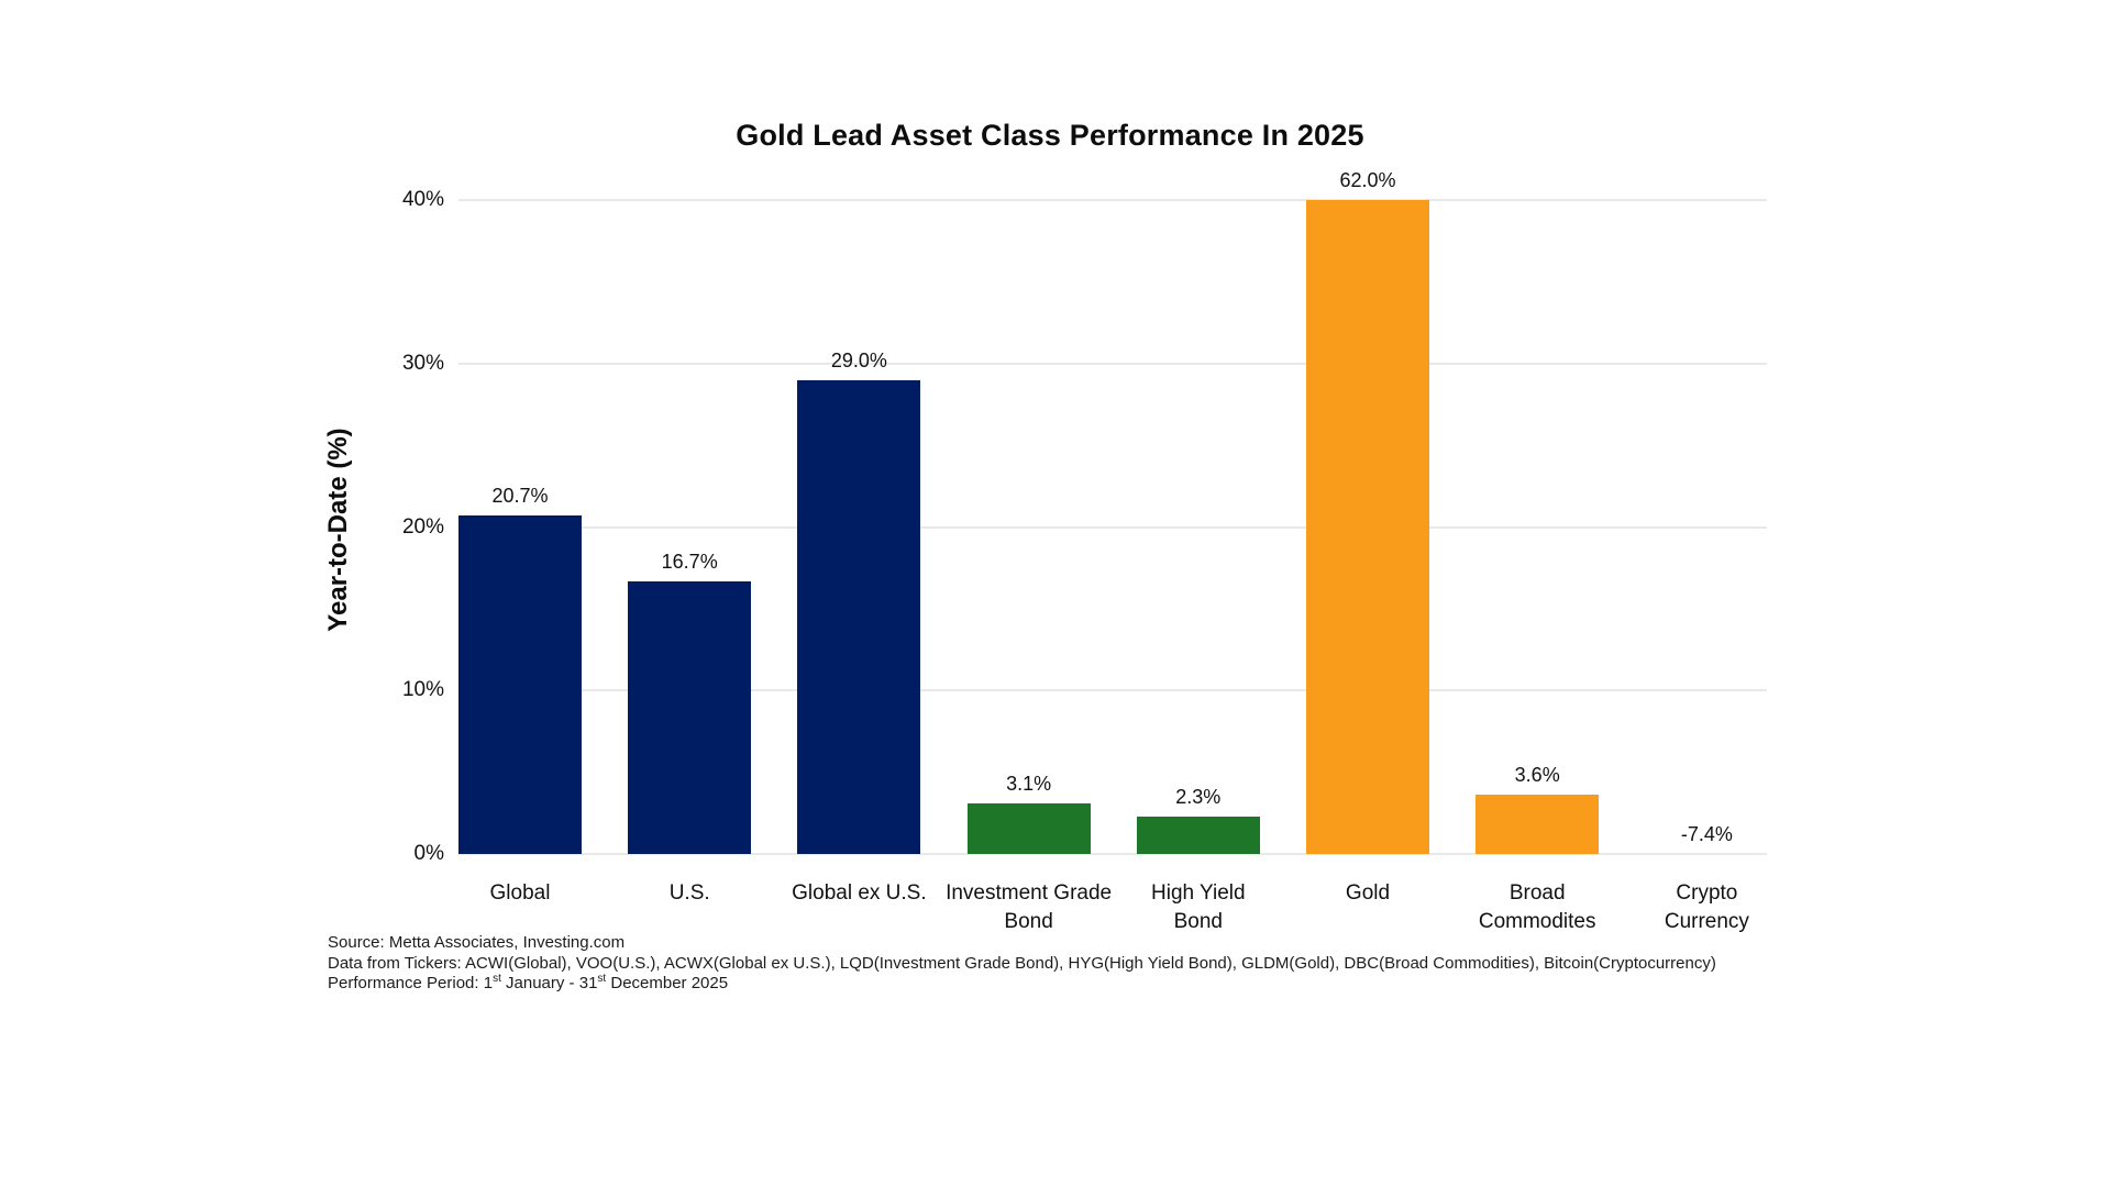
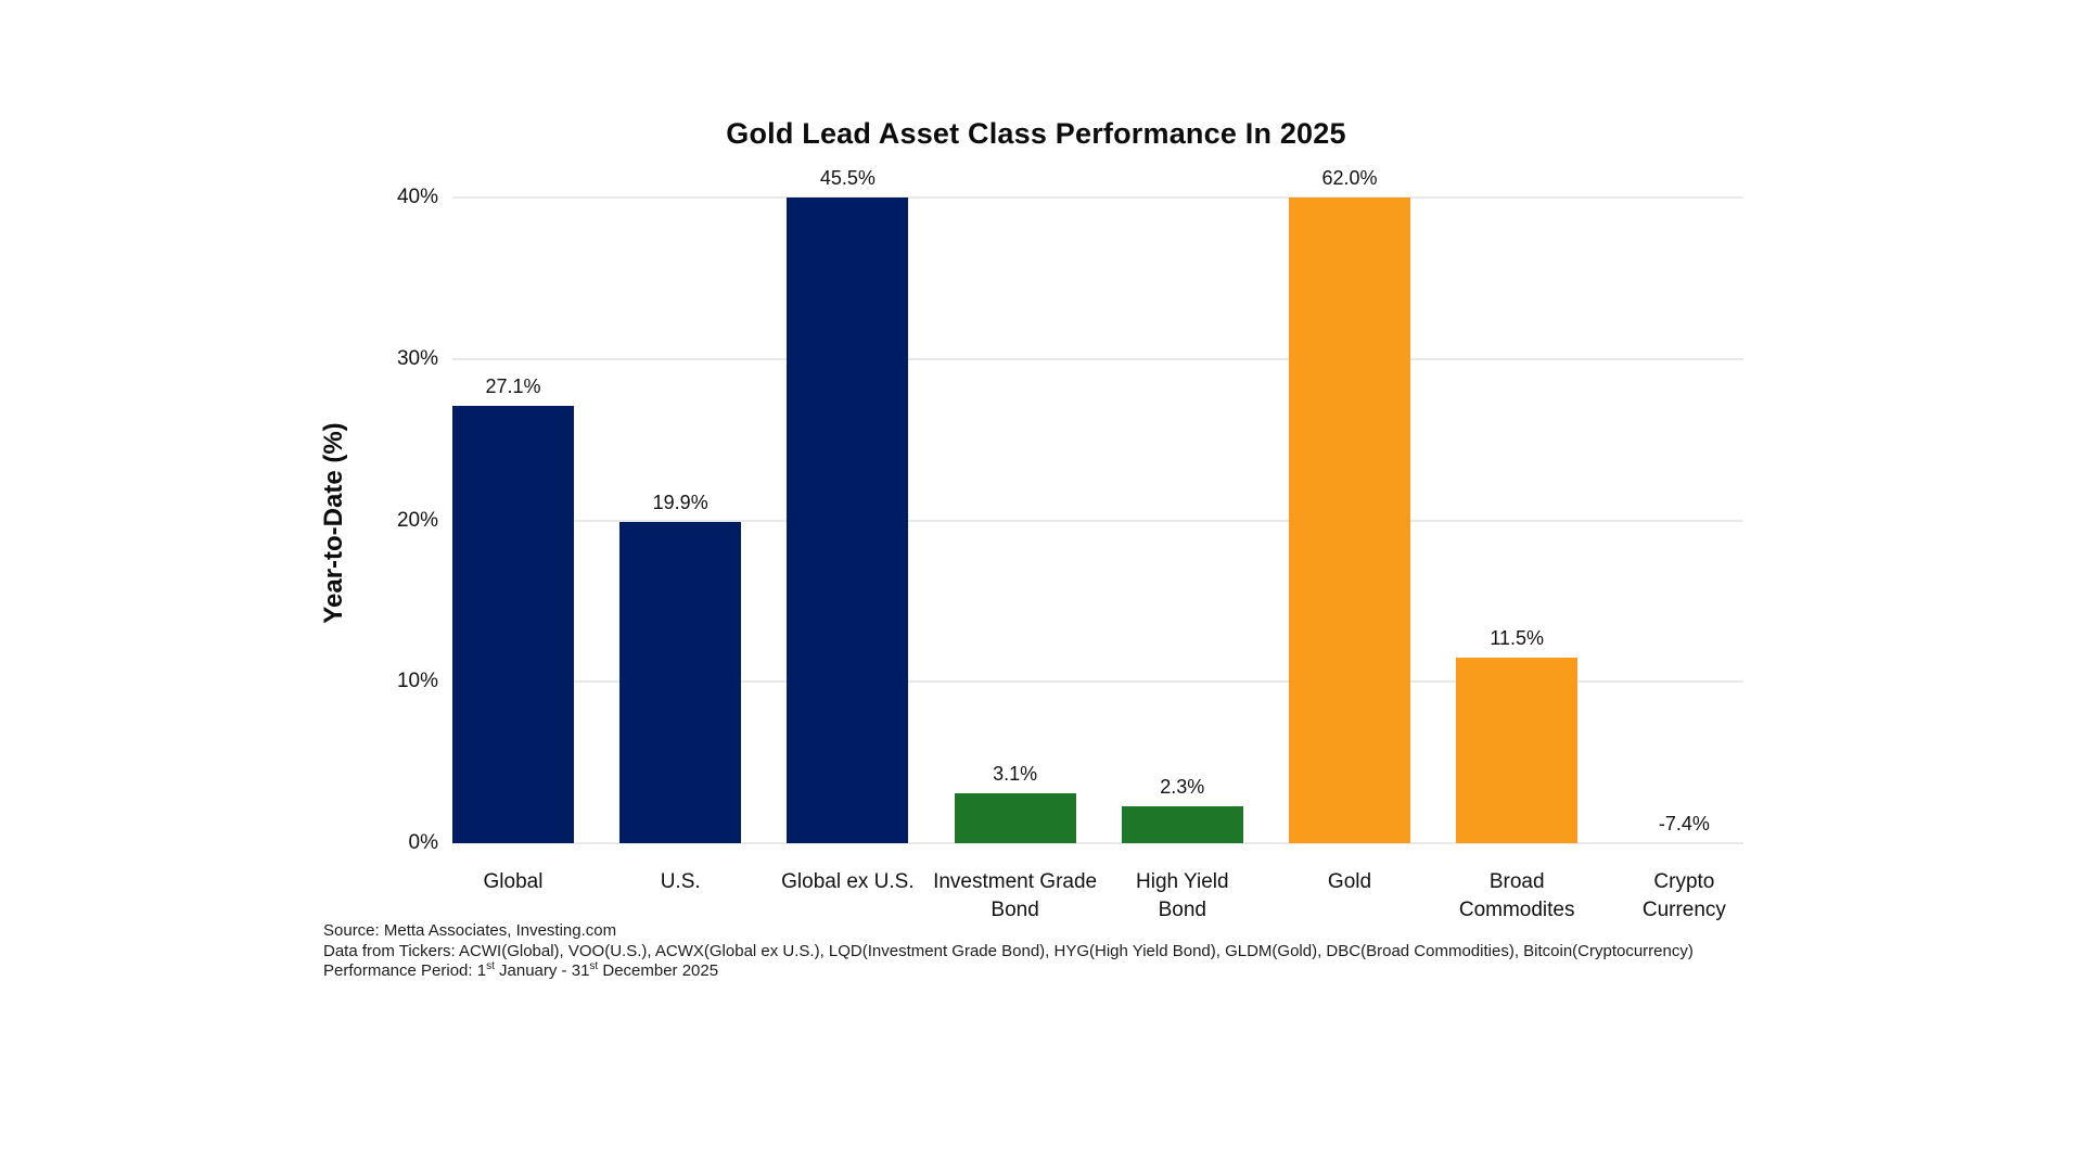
Global: 20.7% -> 27.1%
U.S.: 16.7% -> 19.9%
Global ex U.S.: 29.0% -> 45.5%
Broad Commodites: 3.6% -> 11.5%
